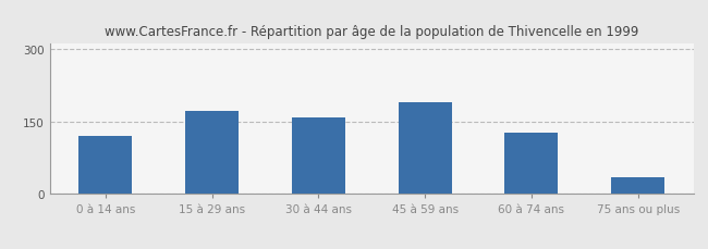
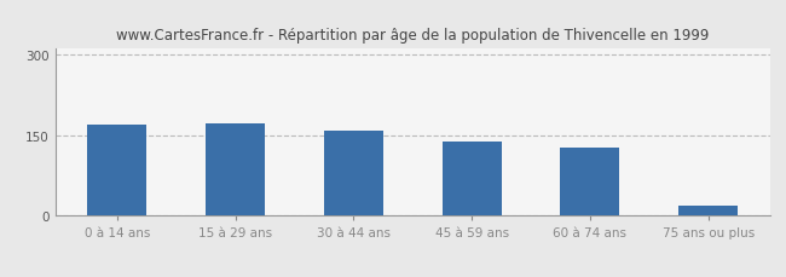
0 à 14 ans: 120 -> 170
45 à 59 ans: 190 -> 137
75 ans ou plus: 35 -> 18
